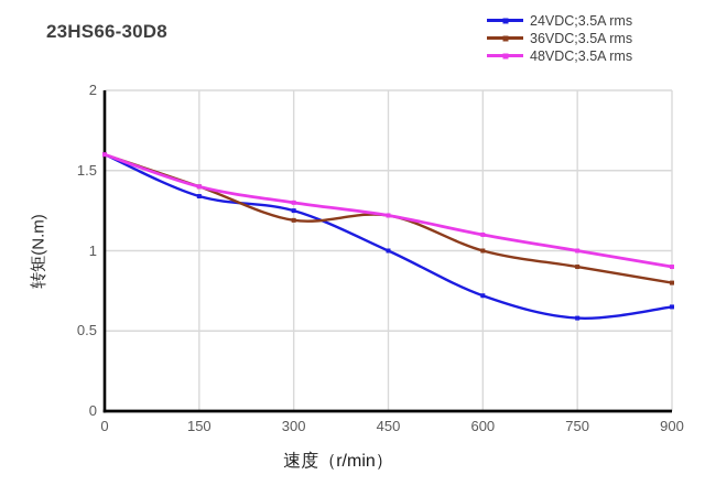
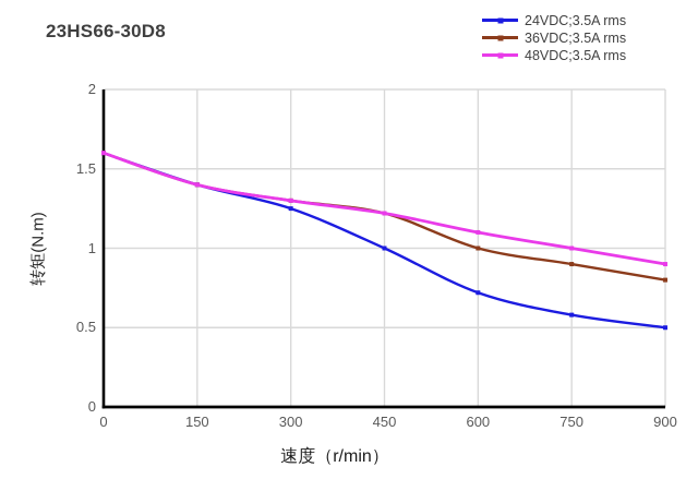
24VDC;3.5A rms/150: 1.34 -> 1.40
36VDC;3.5A rms/300: 1.19 -> 1.30
24VDC;3.5A rms/900: 0.65 -> 0.50
